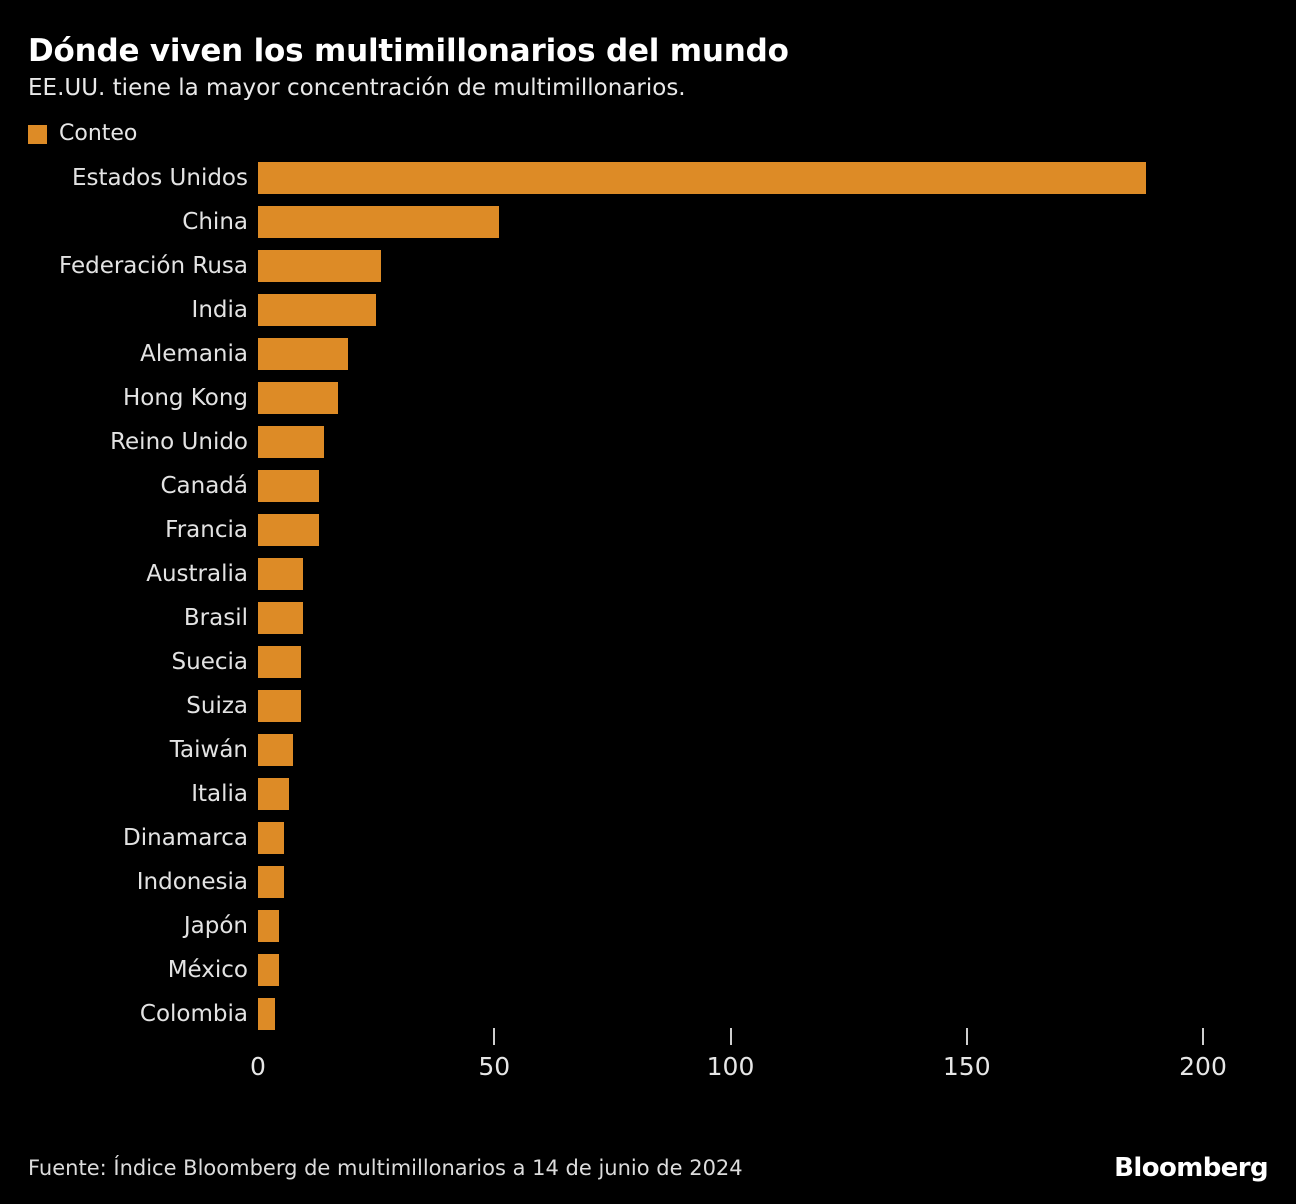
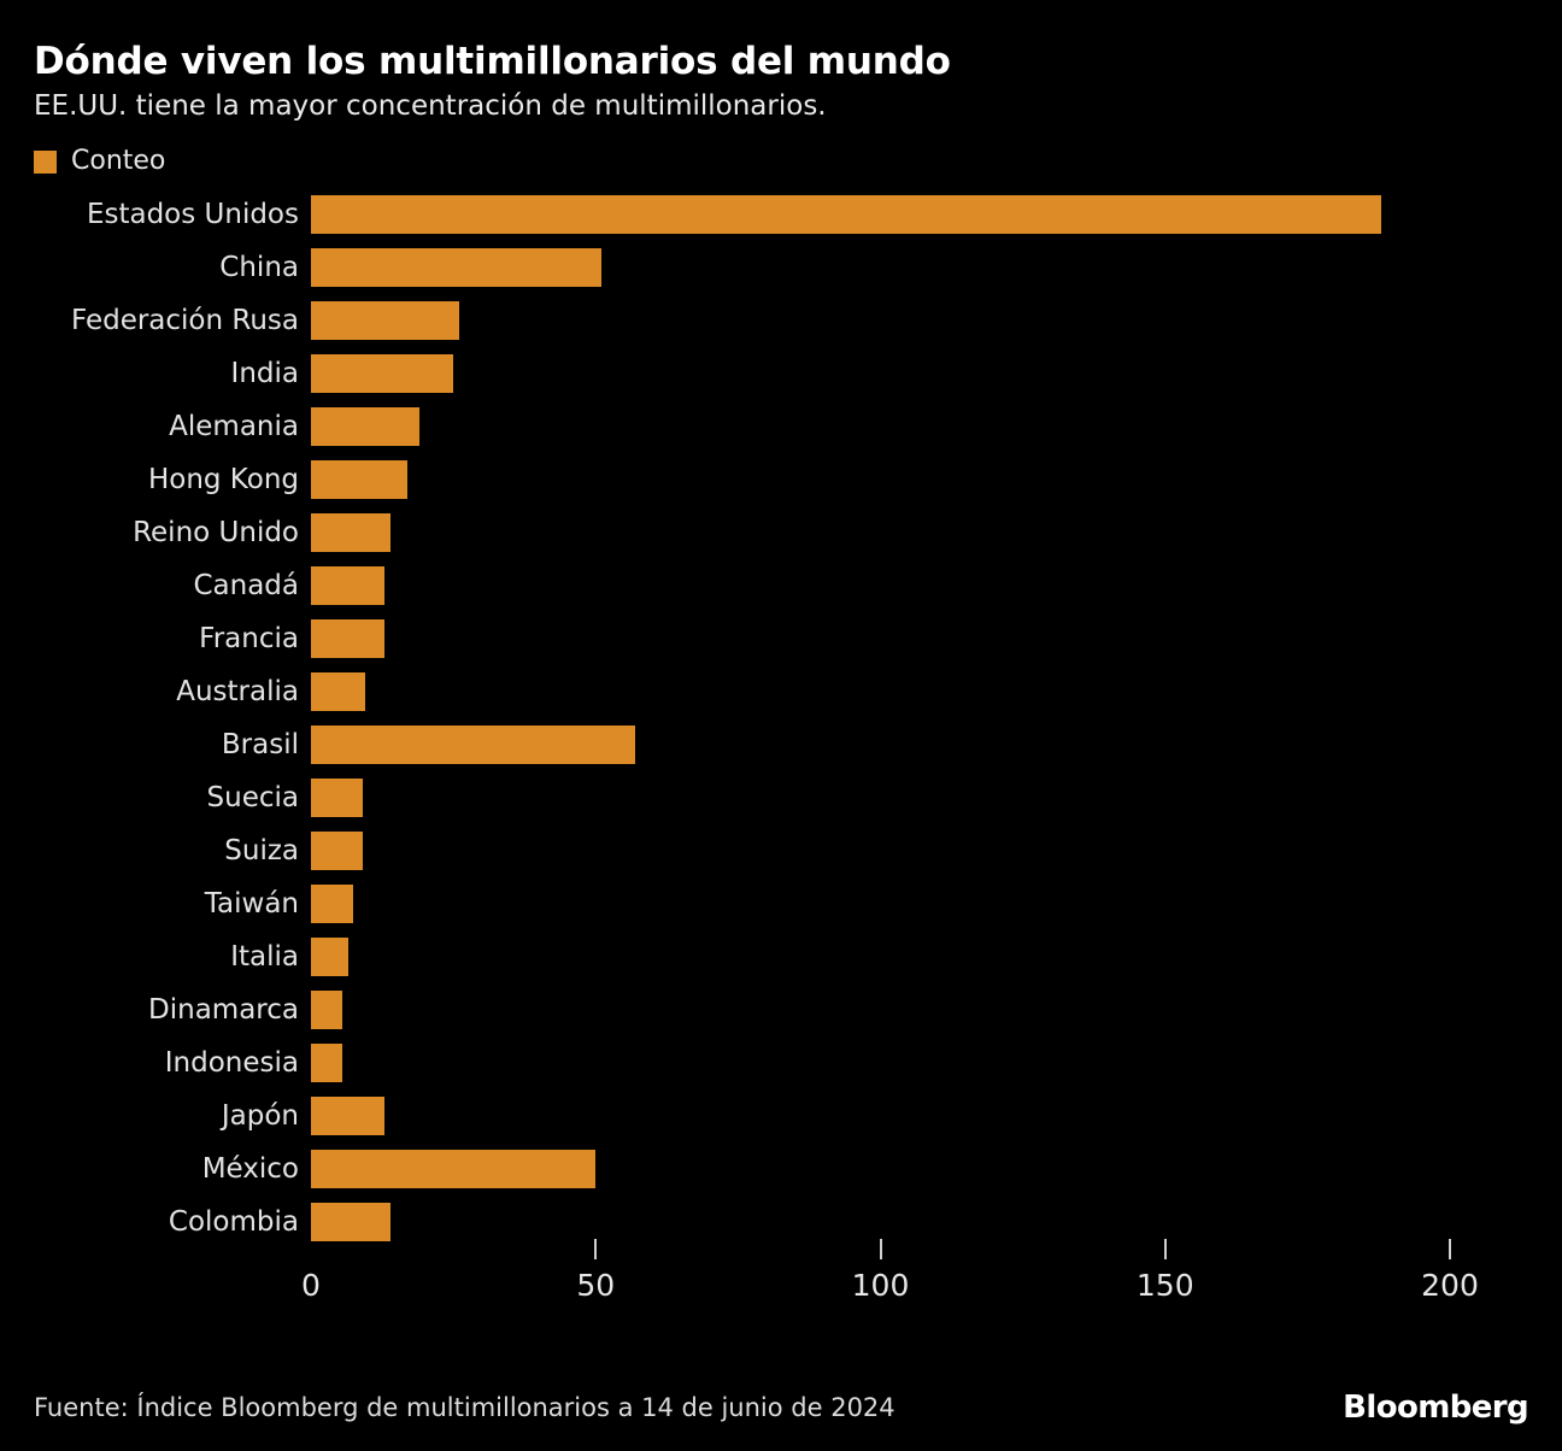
Brasil: 10 -> 57
Japón: 4 -> 13
México: 4 -> 50
Colombia: 4 -> 14
